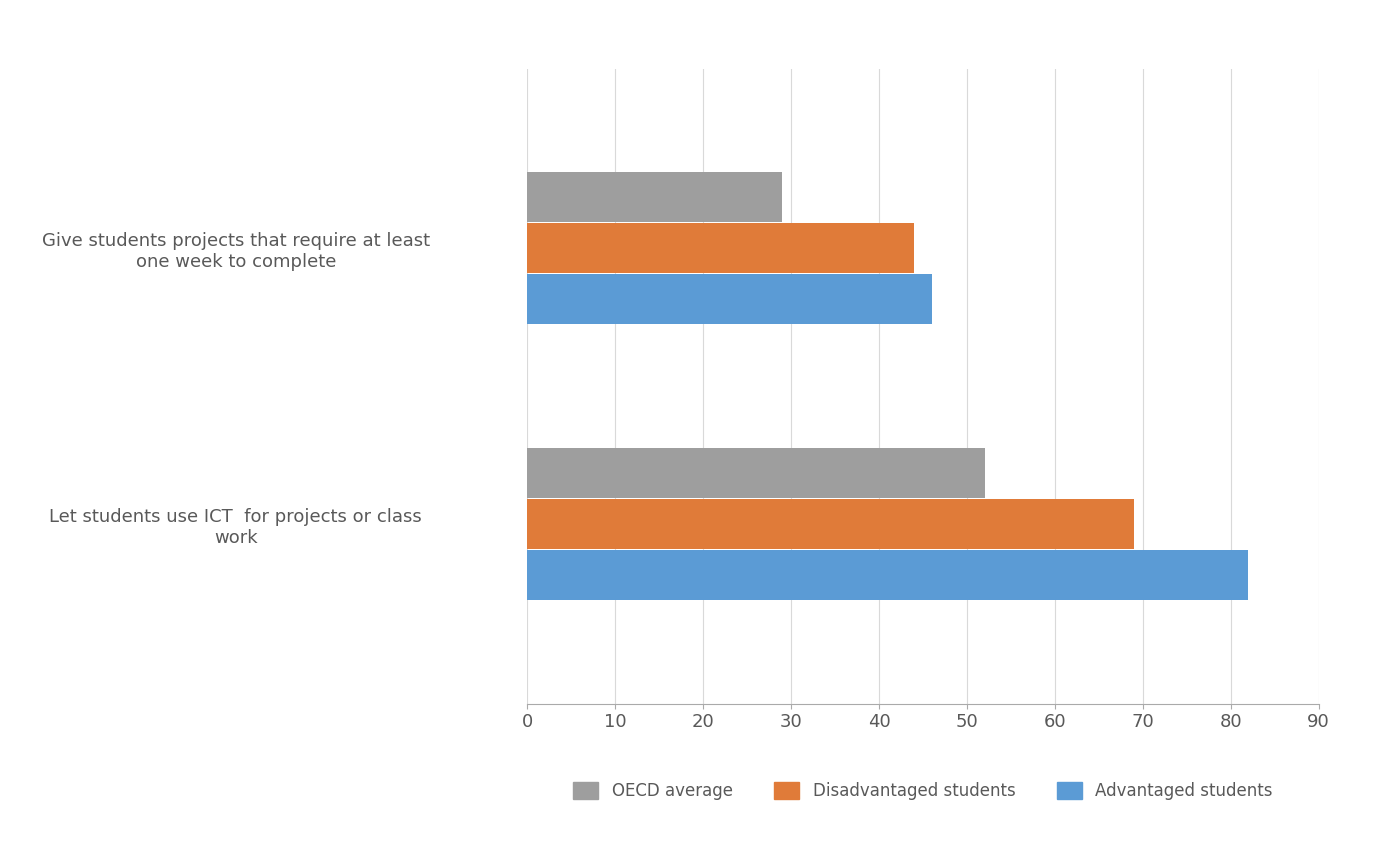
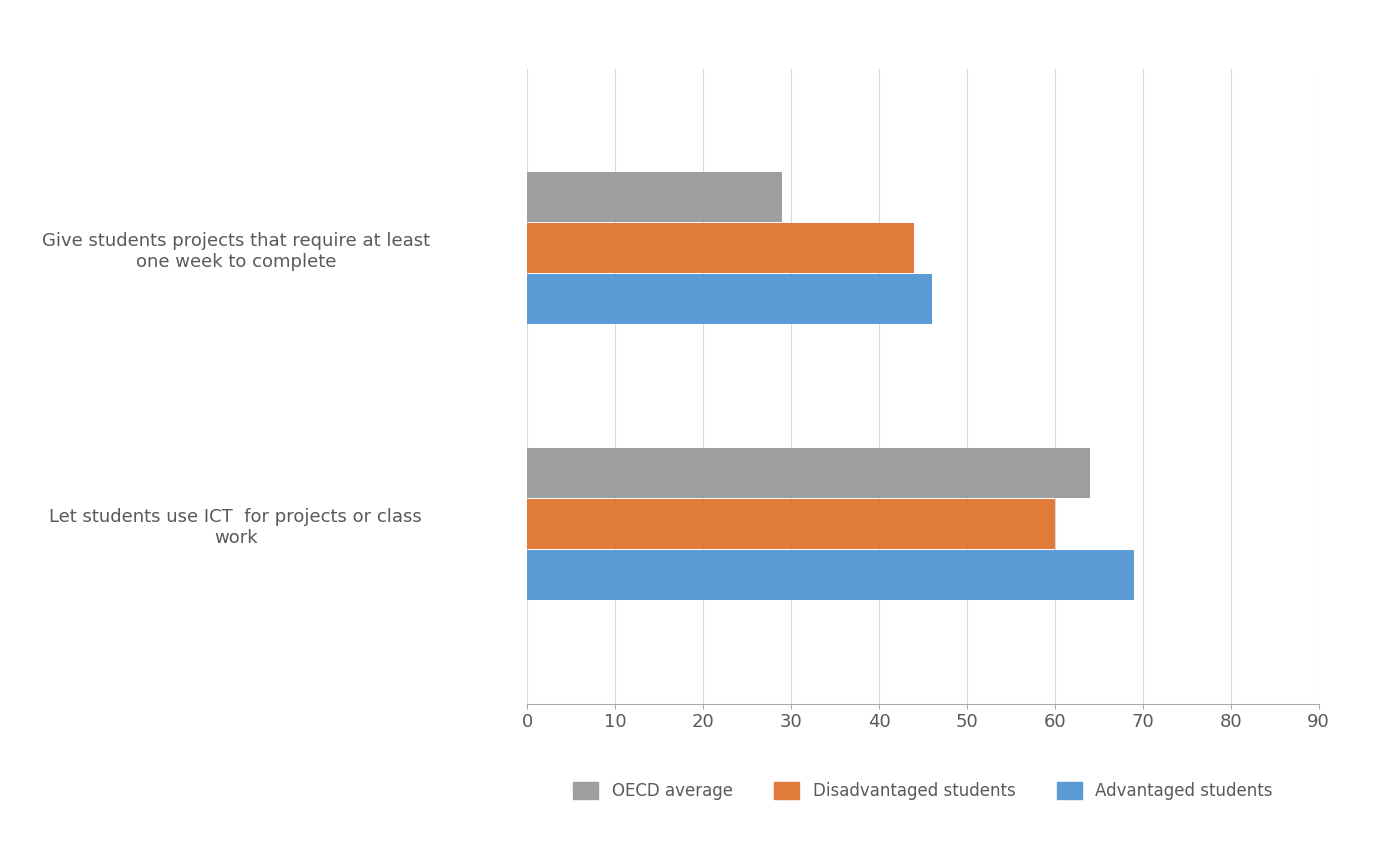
OECD average/Let students use ICT for projects or class work: 52 -> 64
Disadvantaged students/Let students use ICT for projects or class work: 69 -> 60
Advantaged students/Let students use ICT for projects or class work: 82 -> 69
